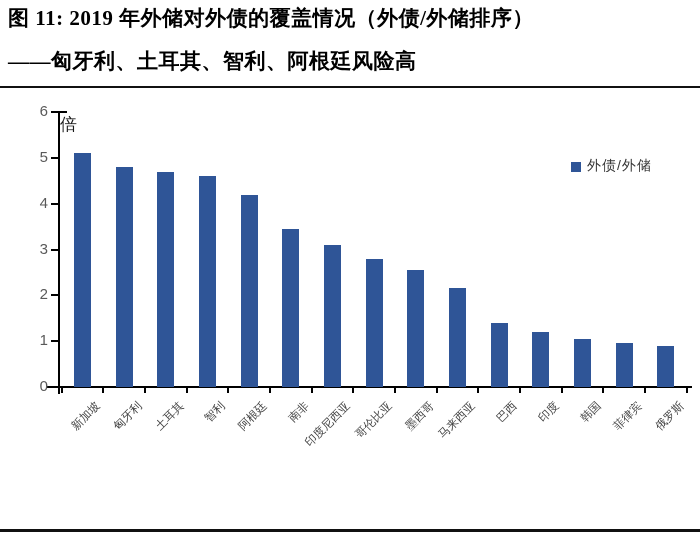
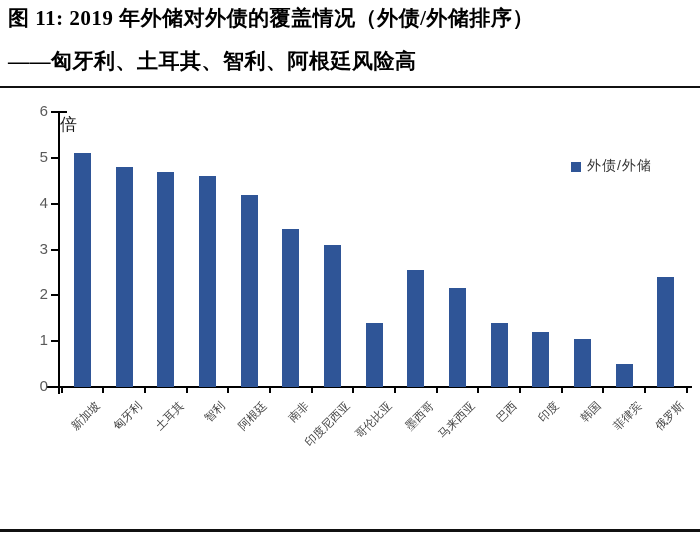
哥伦比亚: 2.8 -> 1.4
菲律宾: 0.9 -> 0.5
俄罗斯: 0.9 -> 2.4
